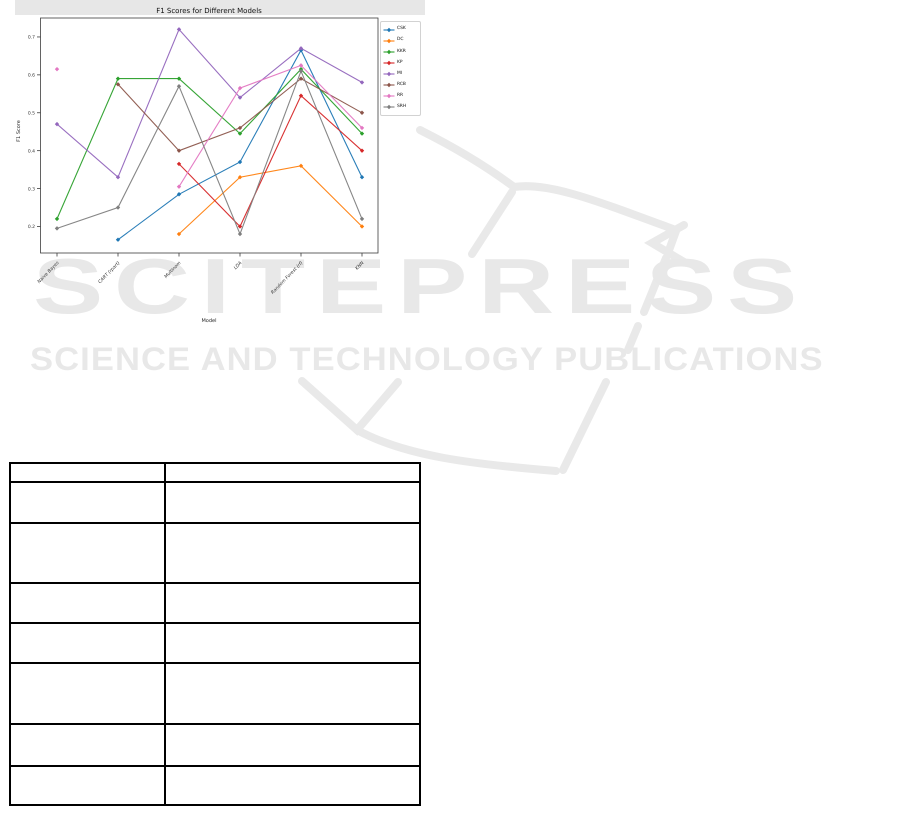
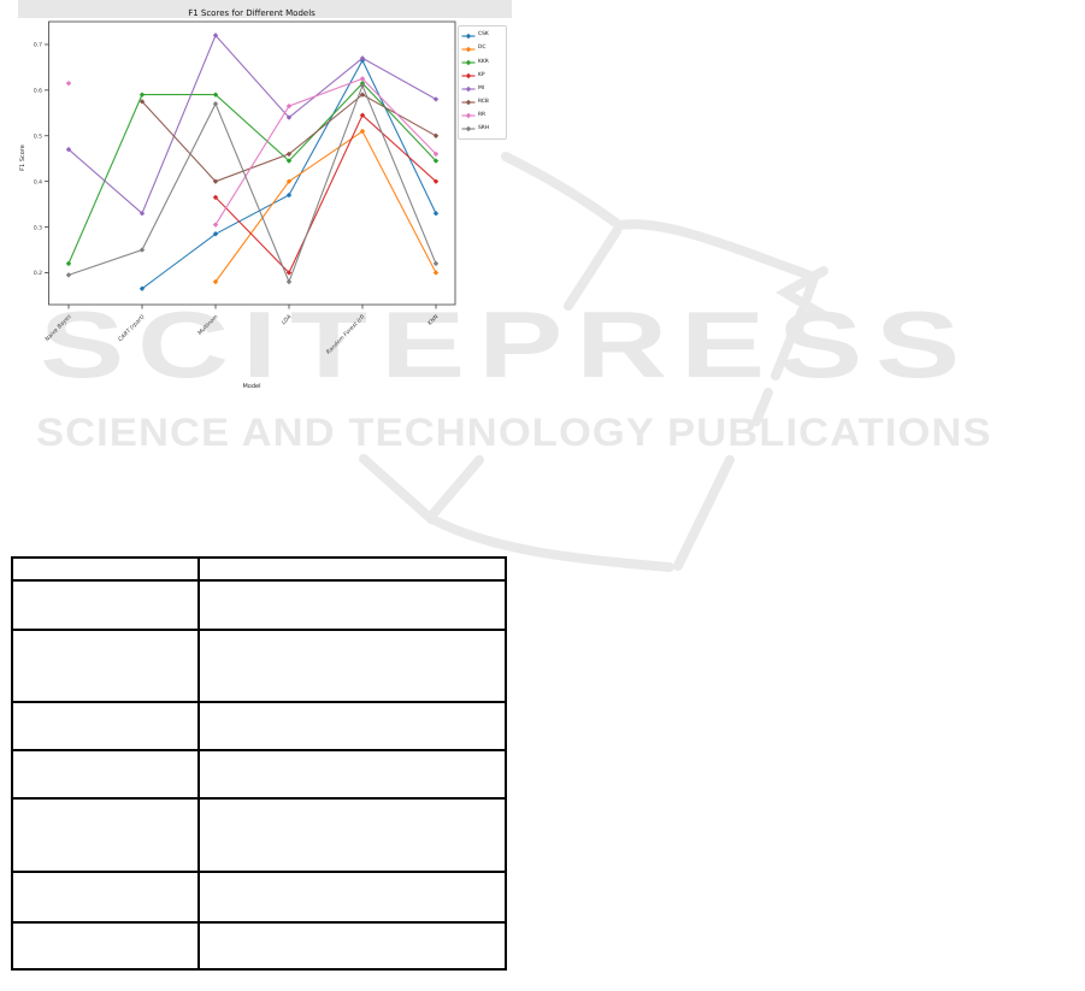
DC/LDA: 0.33 -> 0.40
DC/Random Forest (rf): 0.36 -> 0.51
